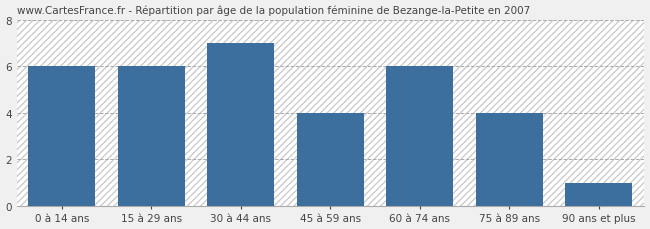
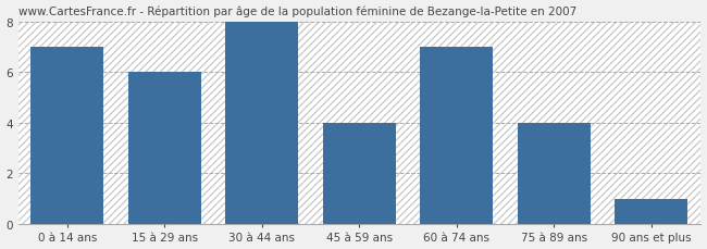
0 à 14 ans: 6 -> 7
30 à 44 ans: 7 -> 8
60 à 74 ans: 6 -> 7
